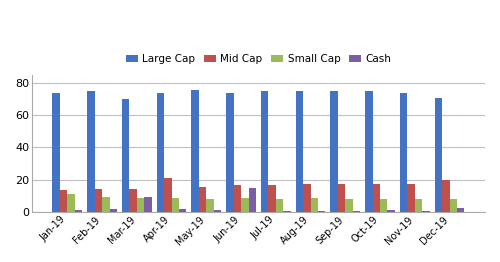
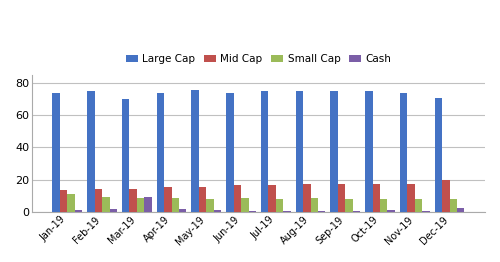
Mid Cap/Apr-19: 21 -> 16
Cash/Jun-19: 15 -> 0
